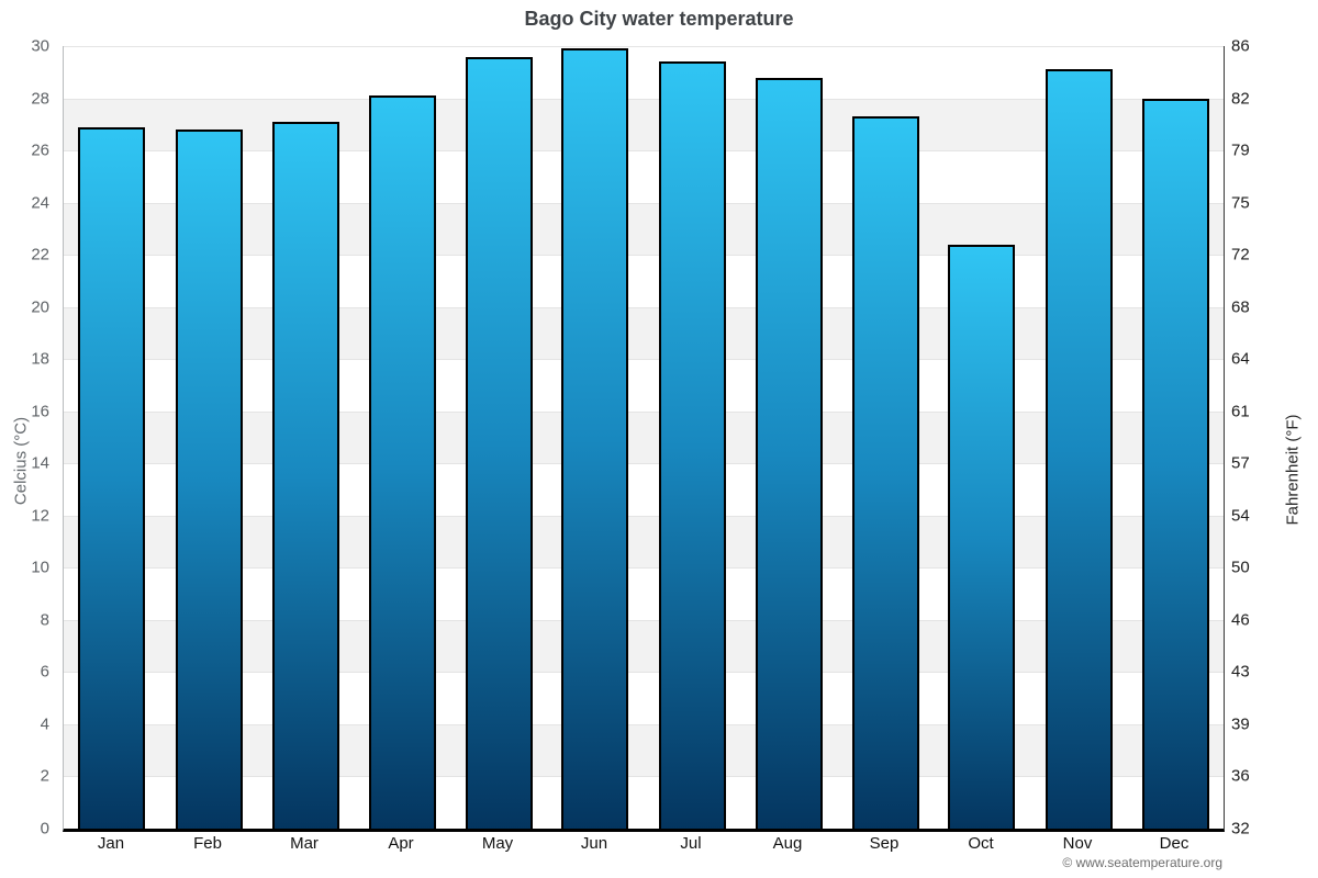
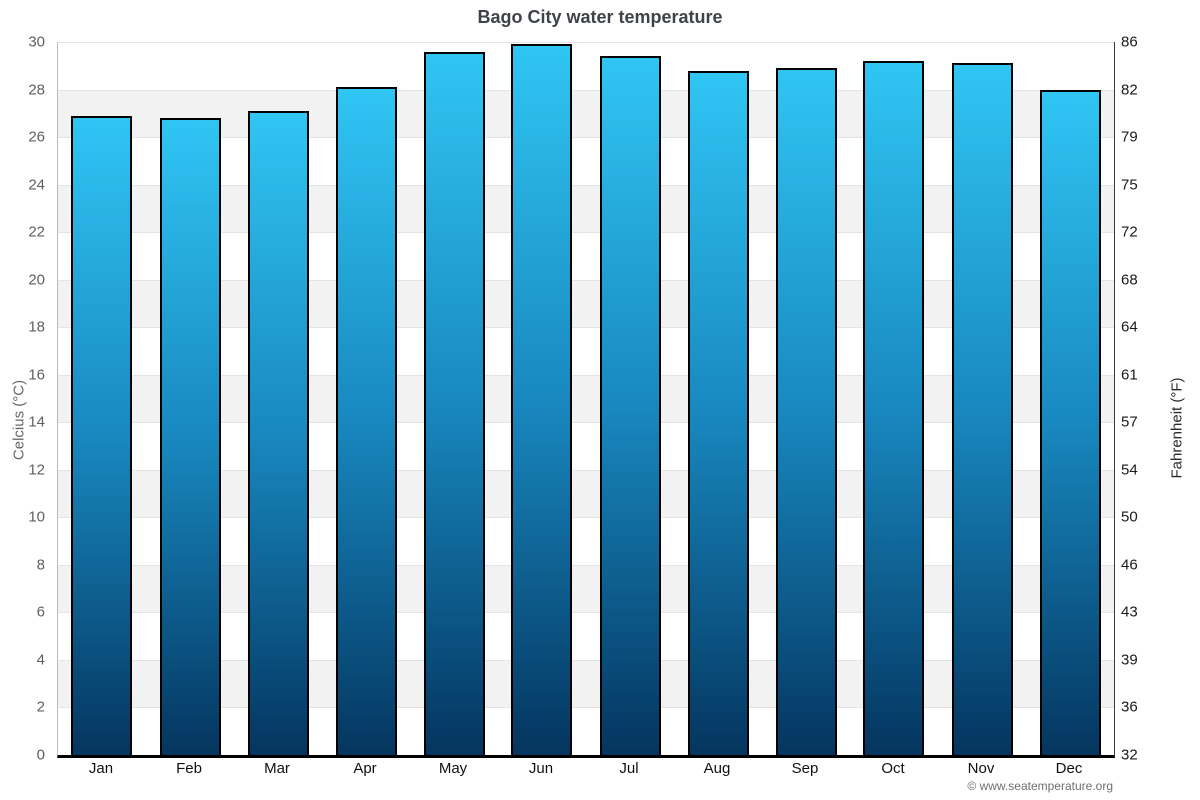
Sep: 27.3 -> 28.9
Oct: 22.4 -> 29.2
